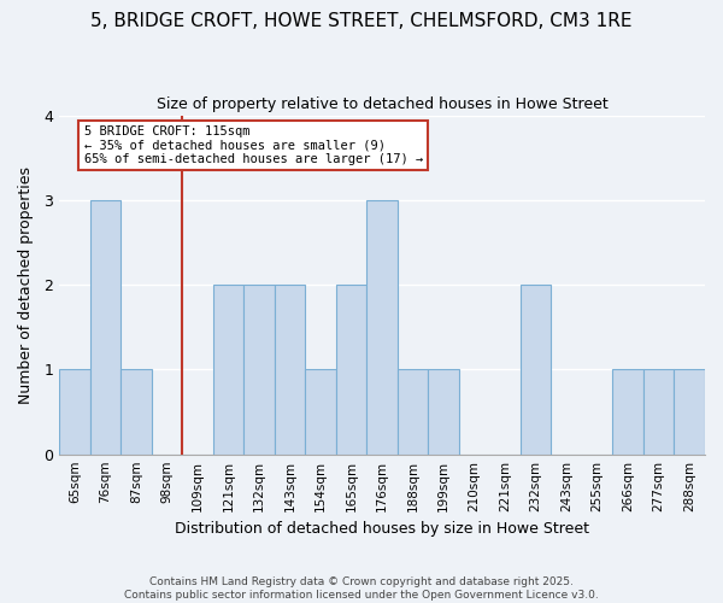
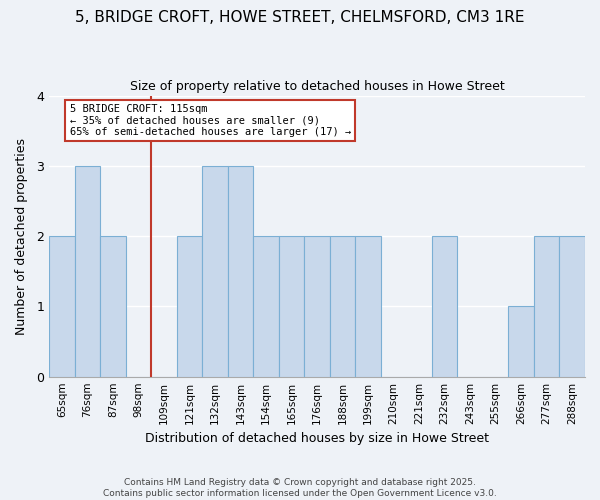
65sqm: 1 -> 2
87sqm: 1 -> 2
132sqm: 2 -> 3
143sqm: 2 -> 3
154sqm: 1 -> 2
176sqm: 3 -> 2
188sqm: 1 -> 2
199sqm: 1 -> 2
277sqm: 1 -> 2
288sqm: 1 -> 2
